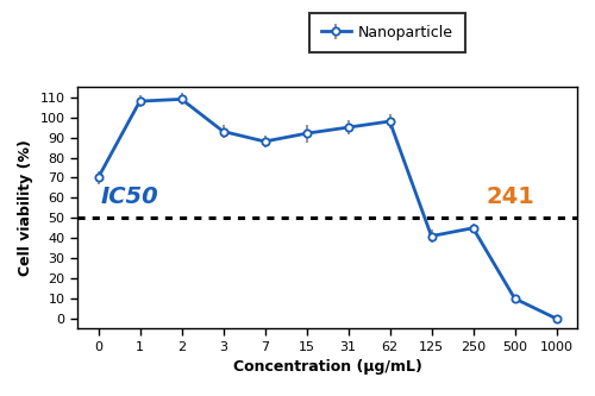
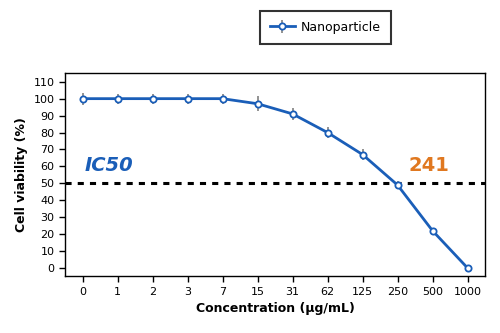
0: 70 -> 100
1: 108 -> 100
2: 109 -> 100
3: 93 -> 100
7: 88 -> 100
15: 92 -> 97
31: 95 -> 91
62: 98 -> 80
125: 41 -> 67
250: 45 -> 49
500: 10 -> 22
